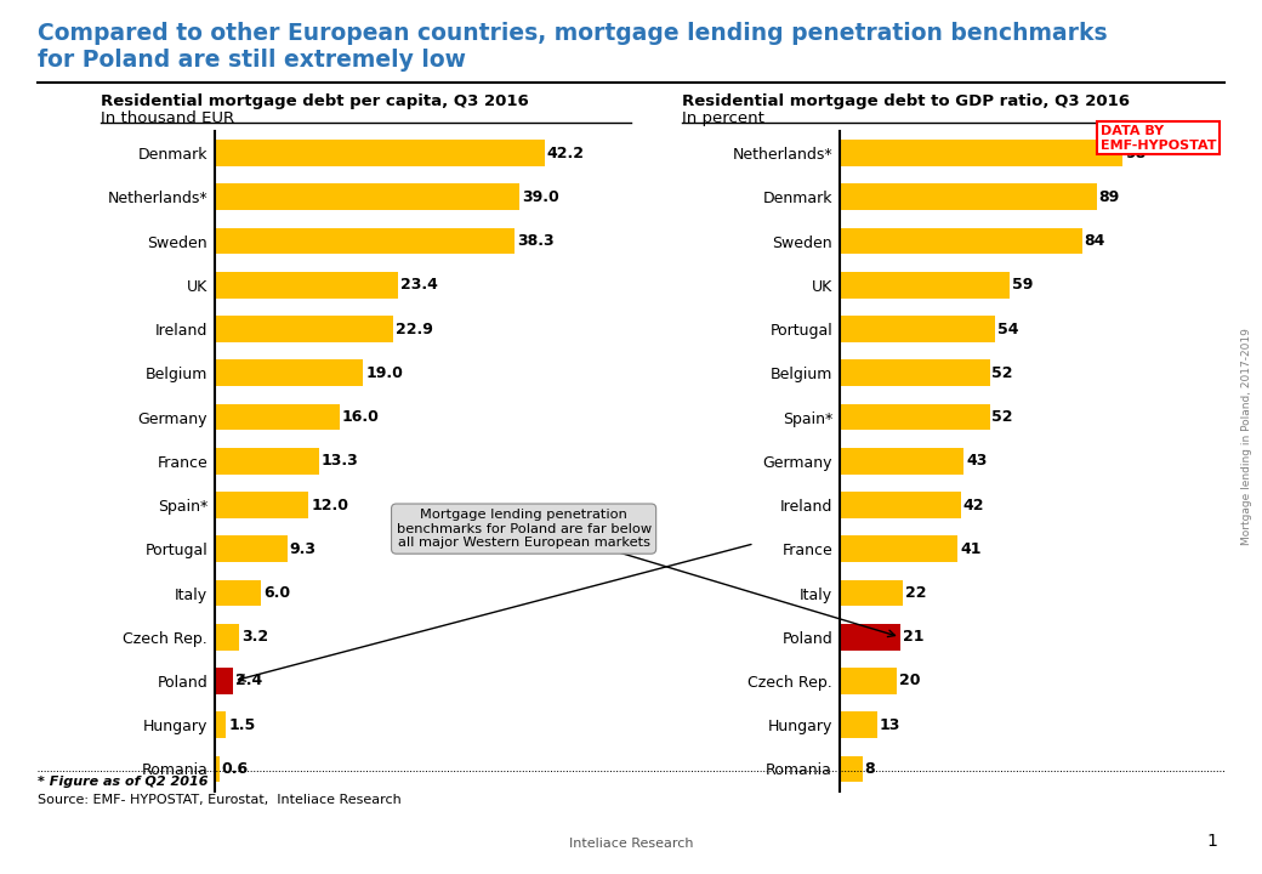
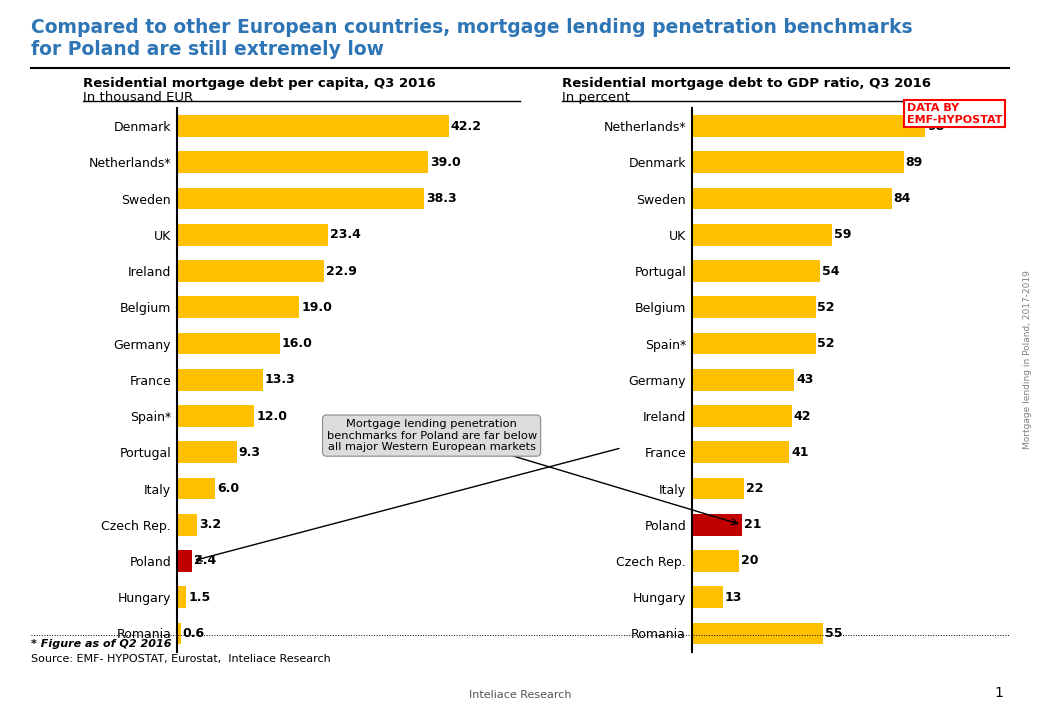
Romania: 8 -> 55
